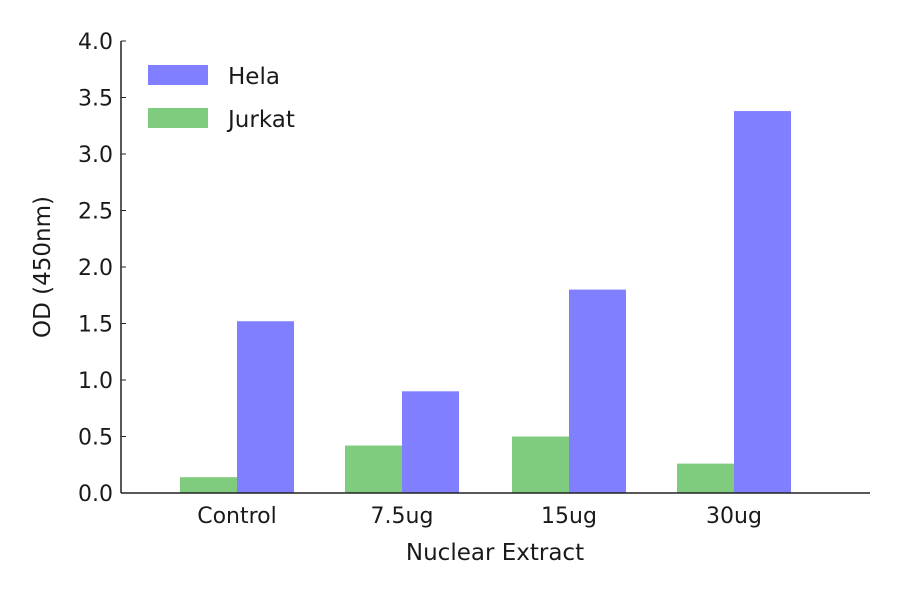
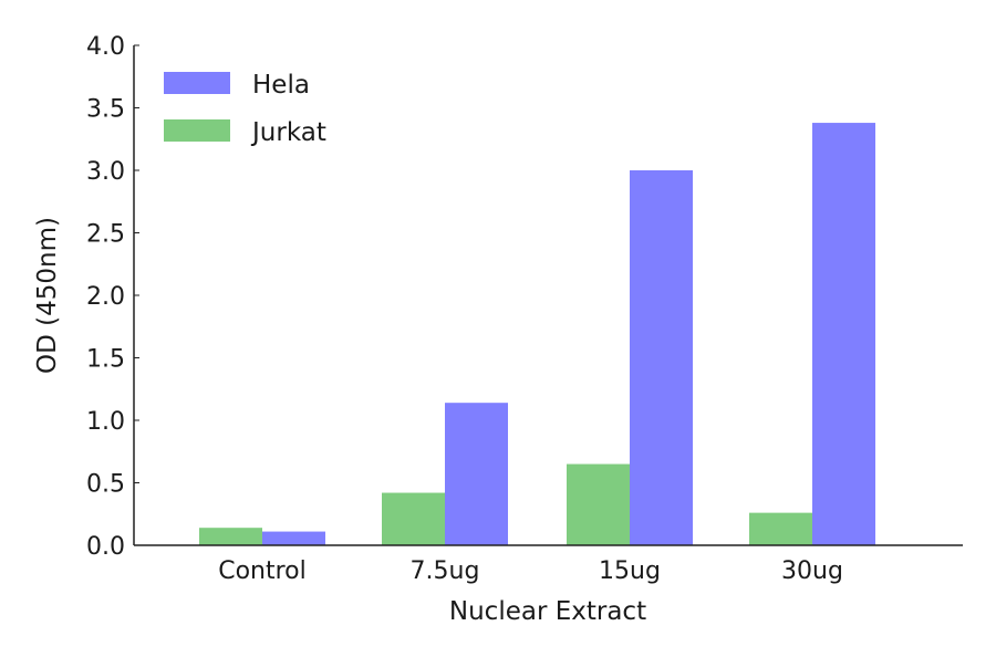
Hela/Control: 1.52 -> 0.11
Hela/7.5ug: 0.90 -> 1.14
Jurkat/15ug: 0.50 -> 0.65
Hela/15ug: 1.80 -> 3.00
